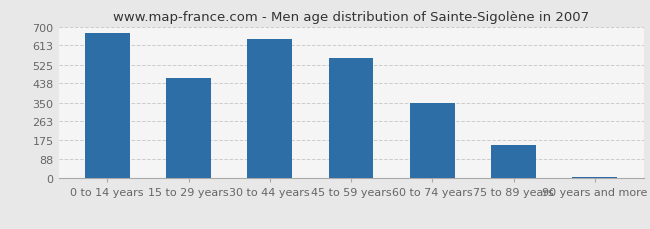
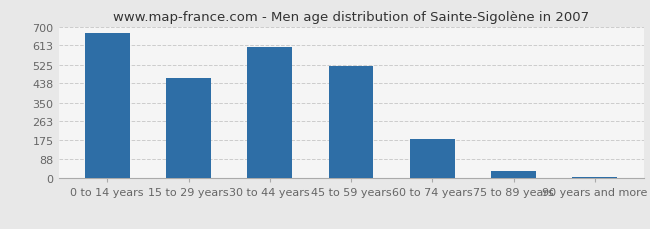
30 to 44 years: 643 -> 605
45 to 59 years: 557 -> 520
60 to 74 years: 350 -> 180
75 to 89 years: 152 -> 35
